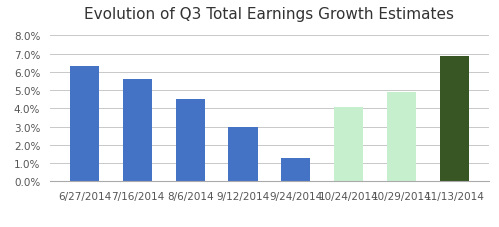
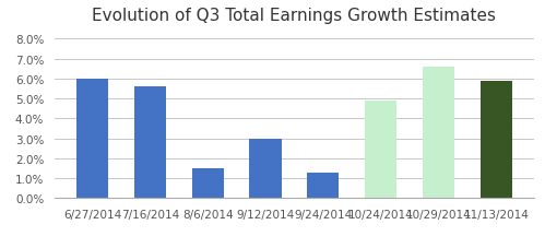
6/27/2014: 6.3% -> 6.0%
8/6/2014: 4.5% -> 1.5%
10/24/2014: 4.1% -> 4.9%
10/29/2014: 4.9% -> 6.6%
11/13/2014: 6.9% -> 5.9%
